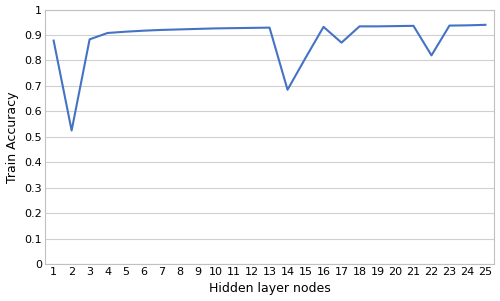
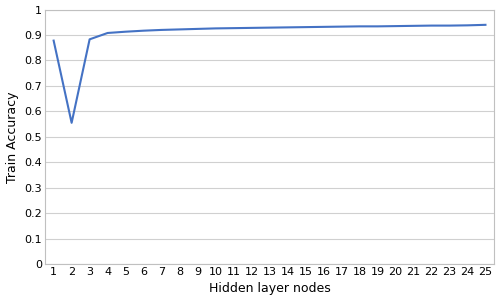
2: 0.525 -> 0.555
14: 0.685 -> 0.930
15: 0.810 -> 0.931
17: 0.870 -> 0.933
22: 0.820 -> 0.937
